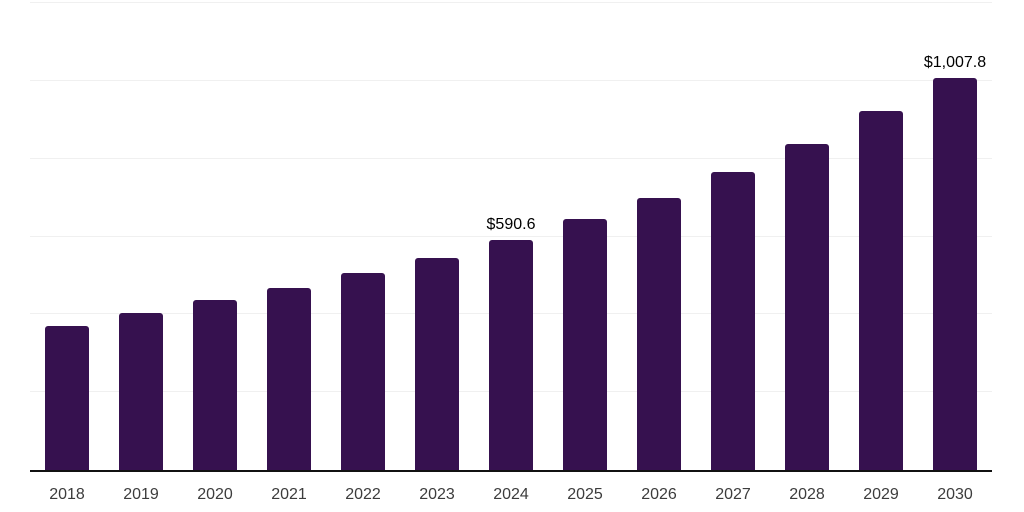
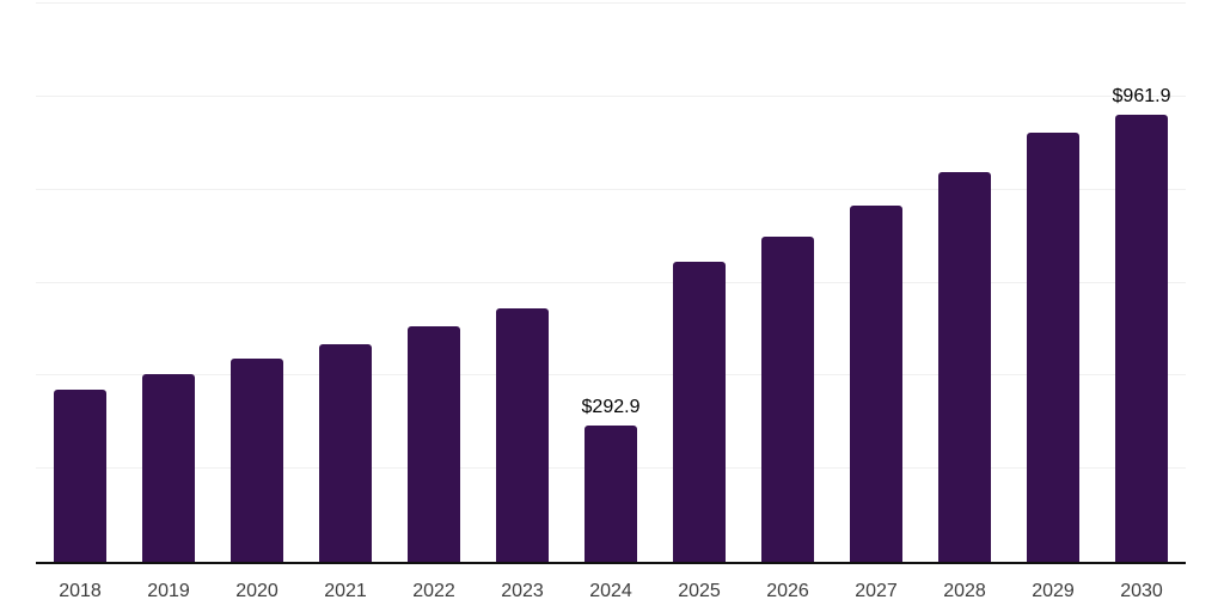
2024: $590.6 -> $292.9
2030: $1,007.8 -> $961.9
